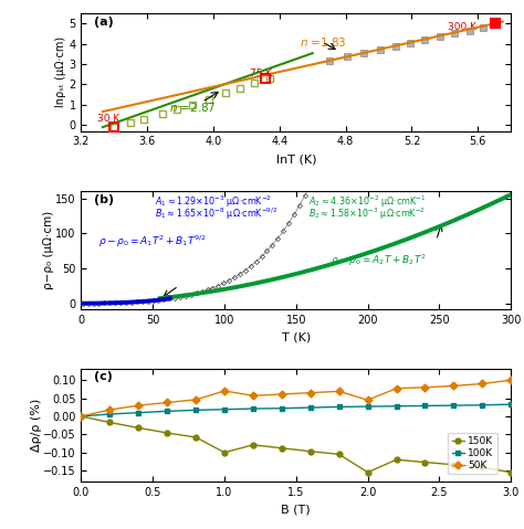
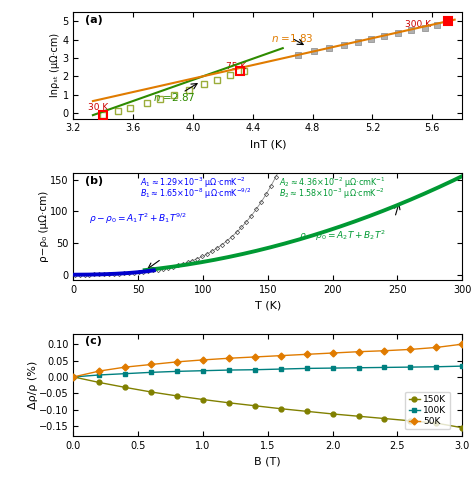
150K/1.0: -0.100 -> -0.069
50K/1.0: 0.070 -> 0.052
150K/2.0: -0.155 -> -0.113
50K/2.0: 0.045 -> 0.073
